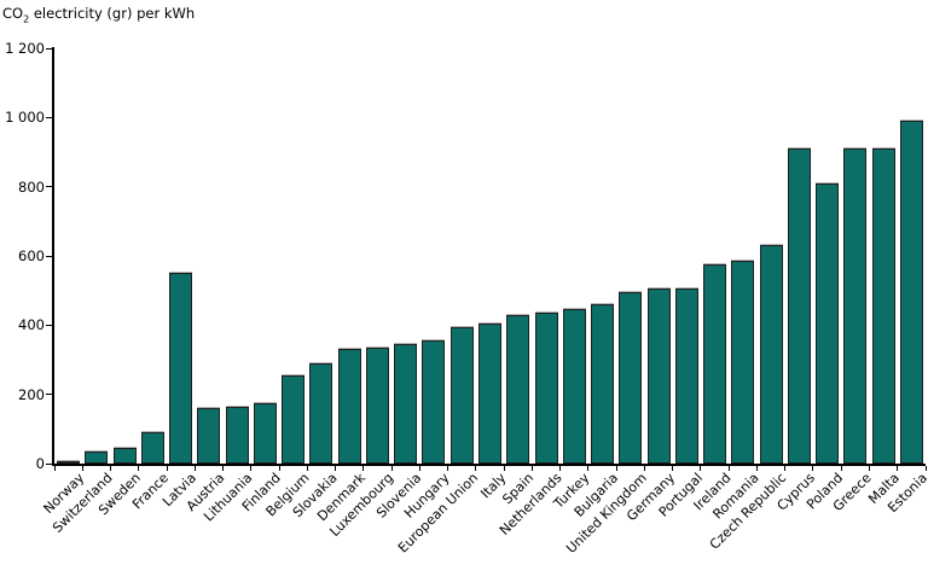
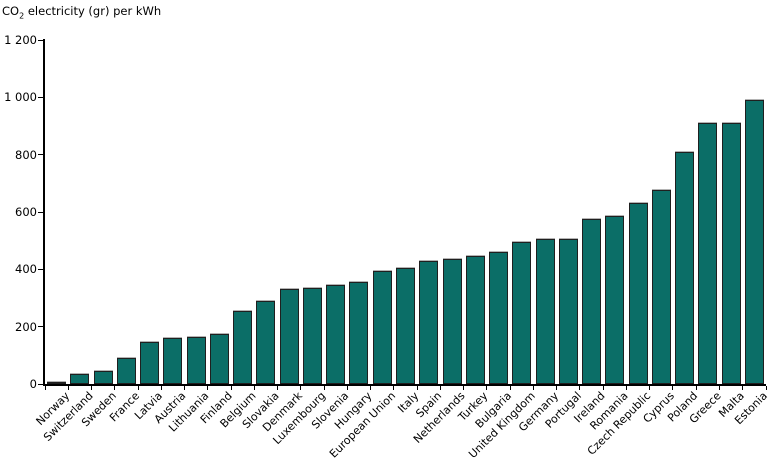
Latvia: 550 -> 140
Cyprus: 910 -> 680
